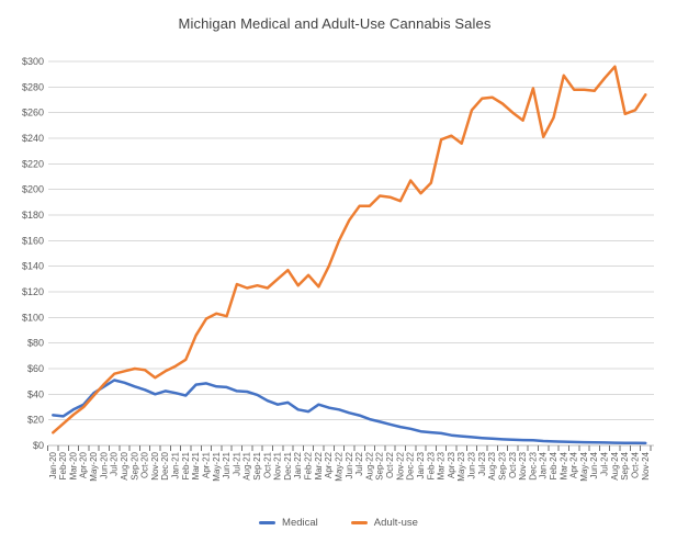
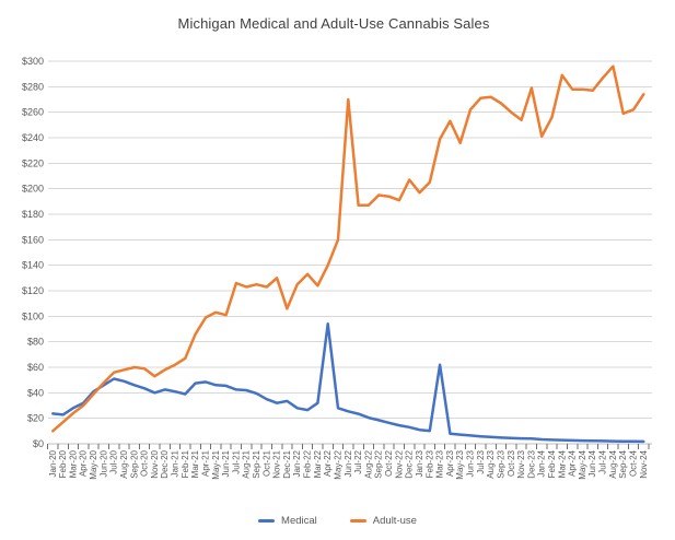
Adult-use/Dec-21: $137 -> $106
Medical/Apr-22: $30 -> $94
Adult-use/Jun-22: $176 -> $270
Medical/Mar-23: $10 -> $62
Adult-use/Apr-23: $242 -> $253
